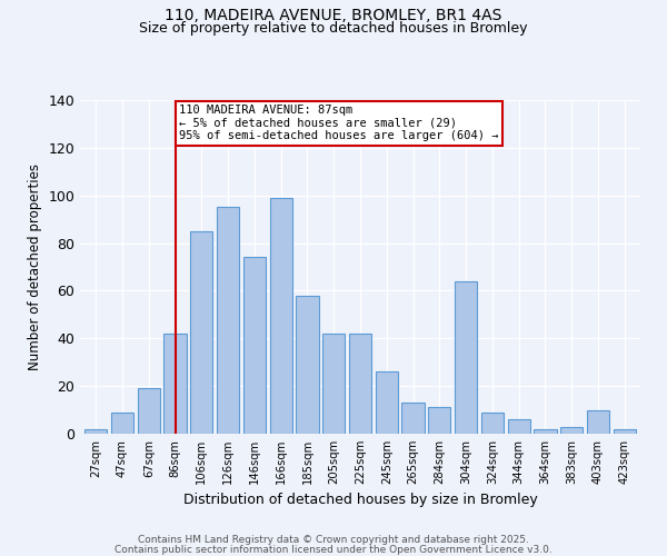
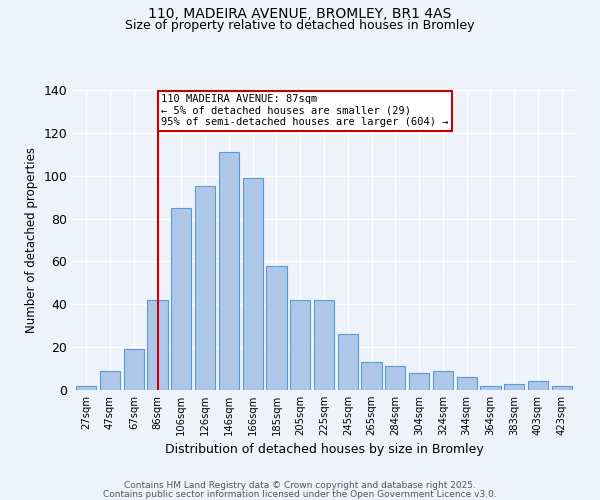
146sqm: 74 -> 111
304sqm: 64 -> 8
403sqm: 10 -> 4
